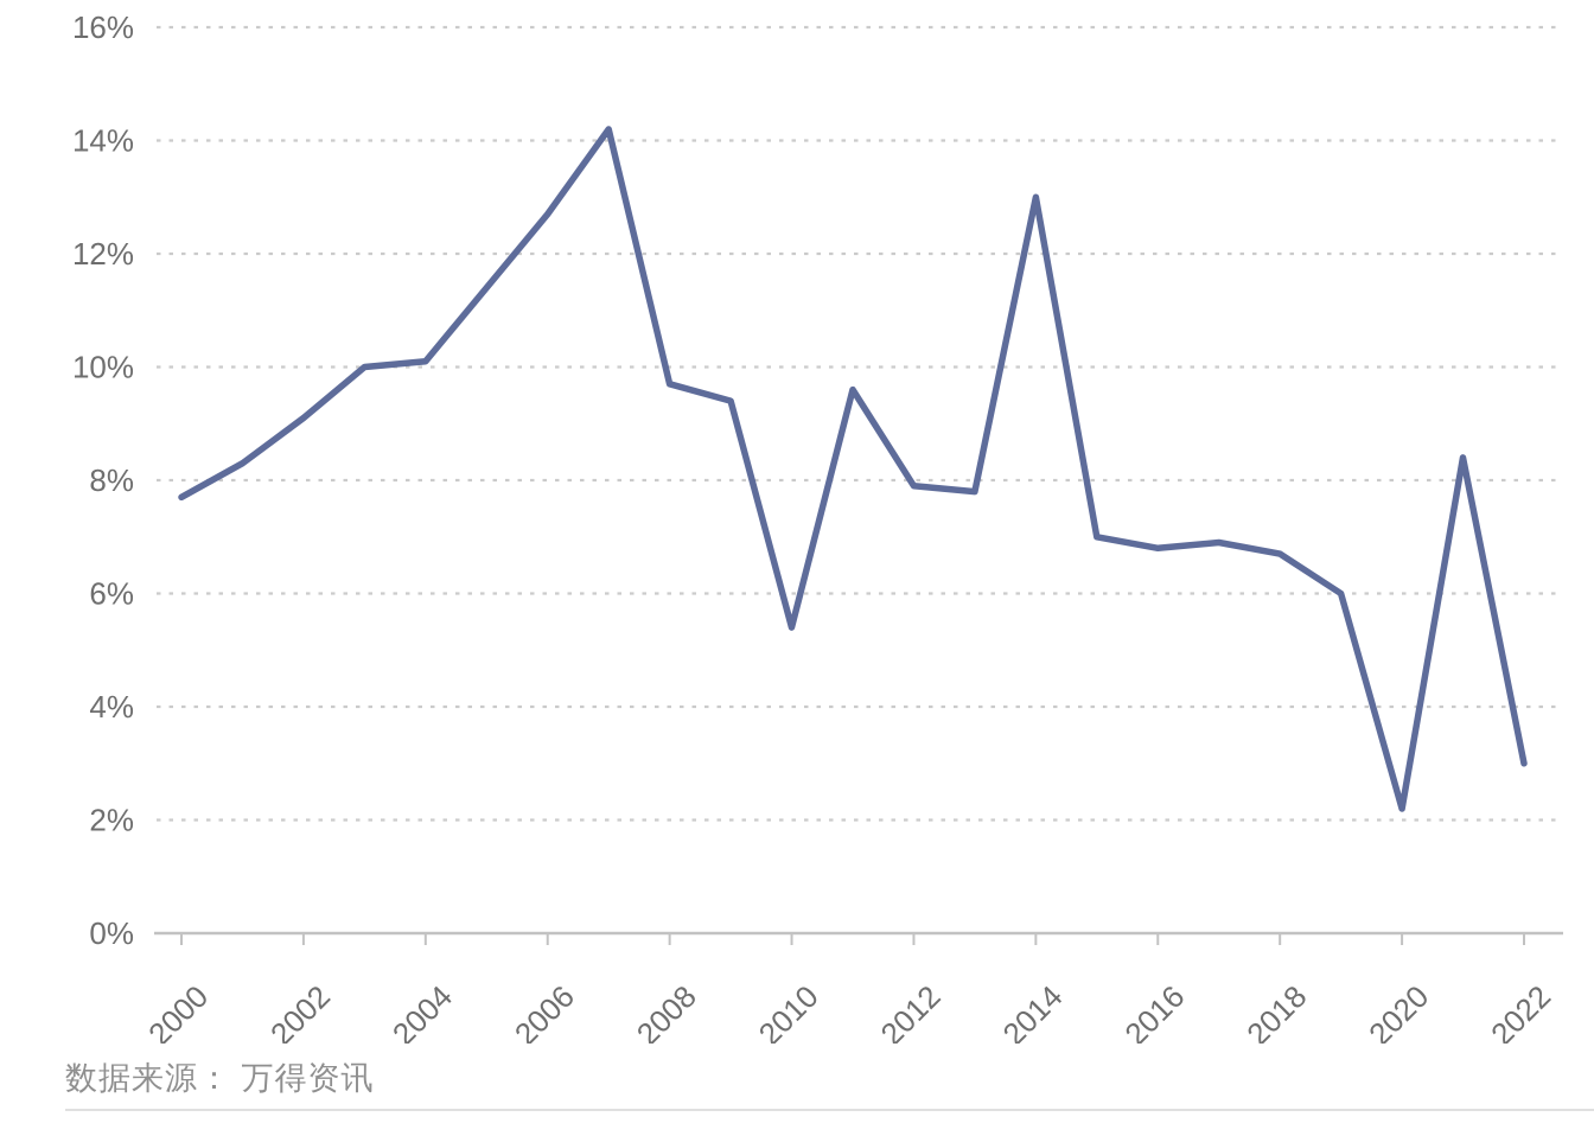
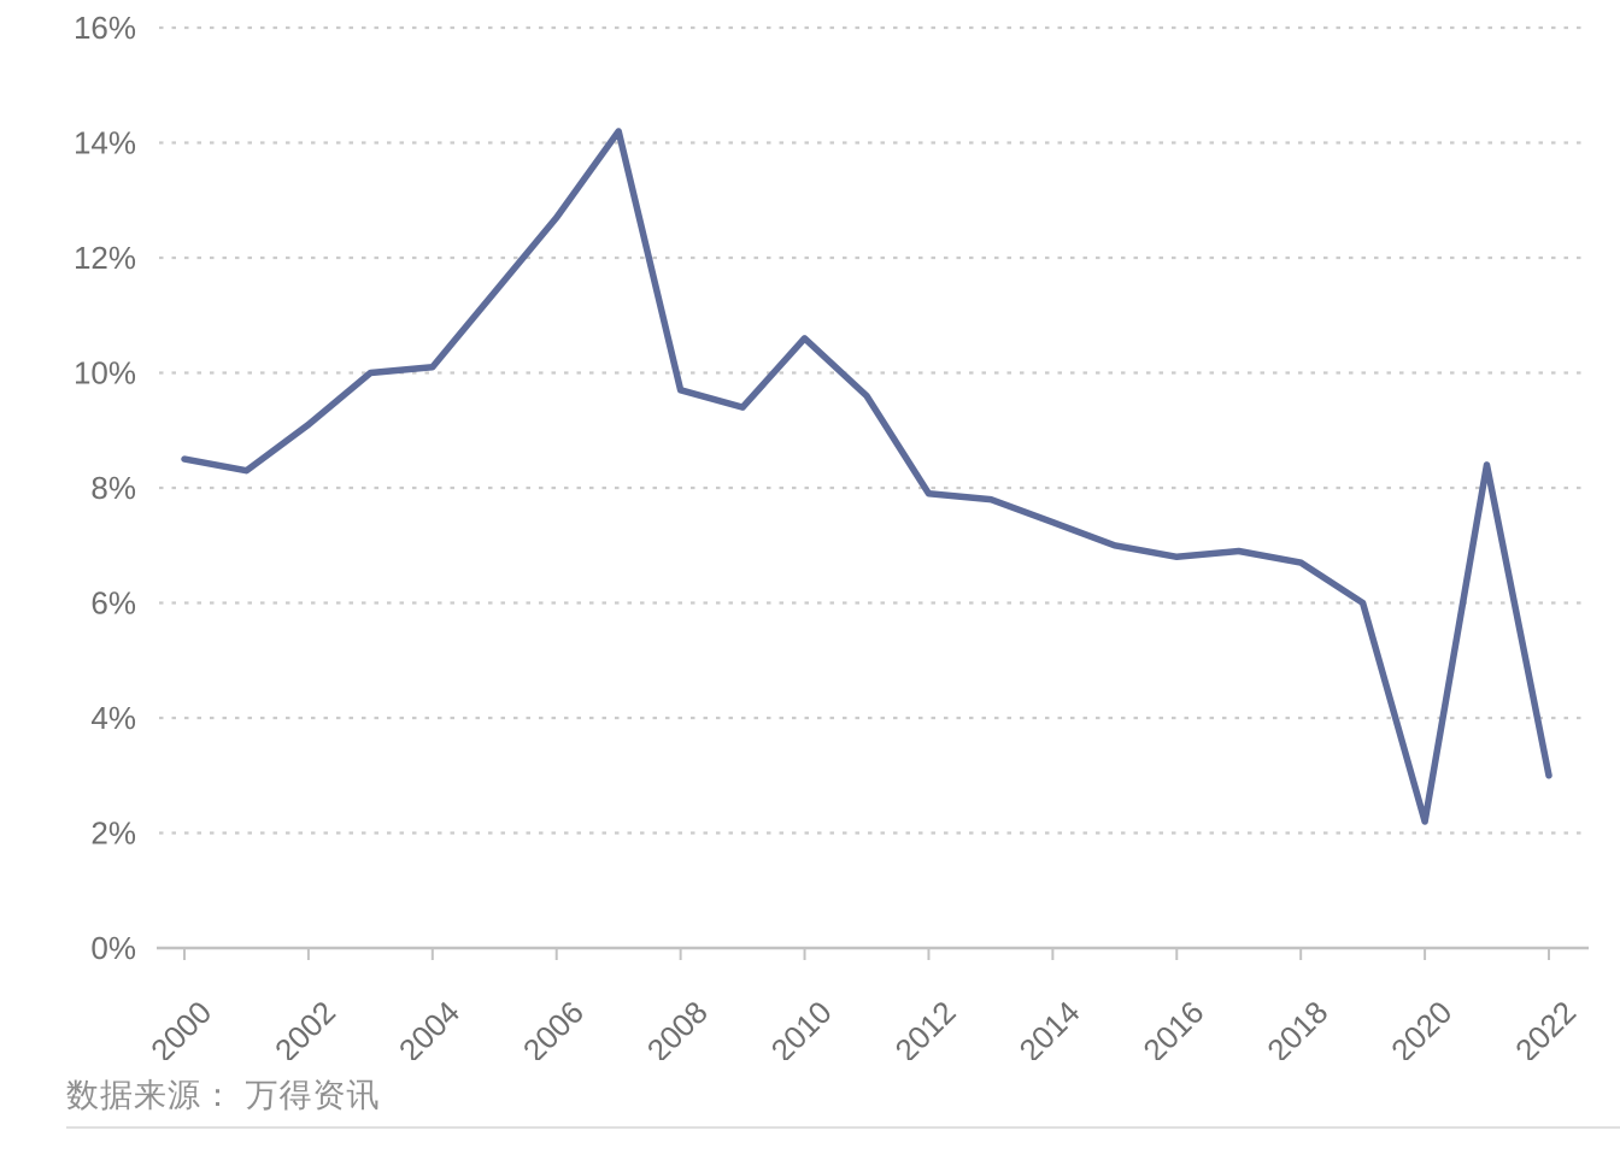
2000: 7.7% -> 8.5%
2010: 5.4% -> 10.6%
2014: 13.0% -> 7.4%
